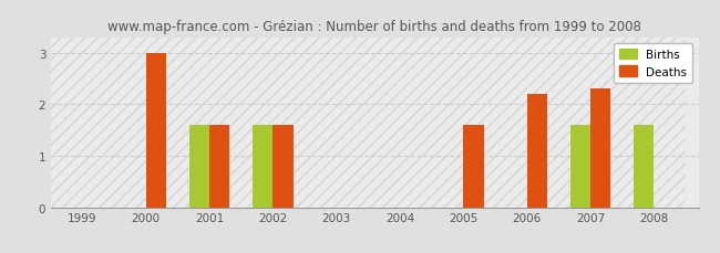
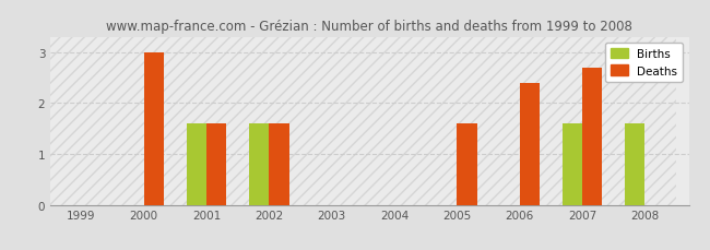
Deaths/2006: 2.2 -> 2.4
Deaths/2007: 2.3 -> 2.7
